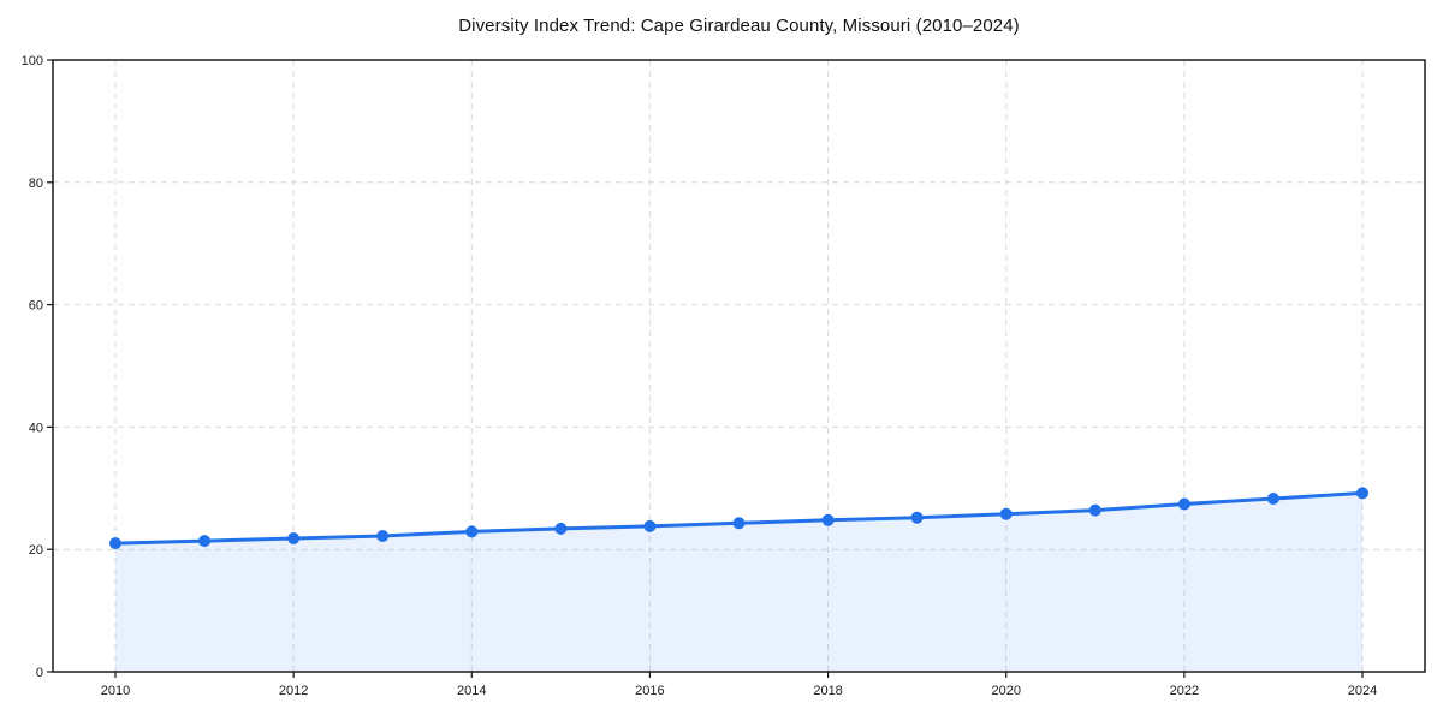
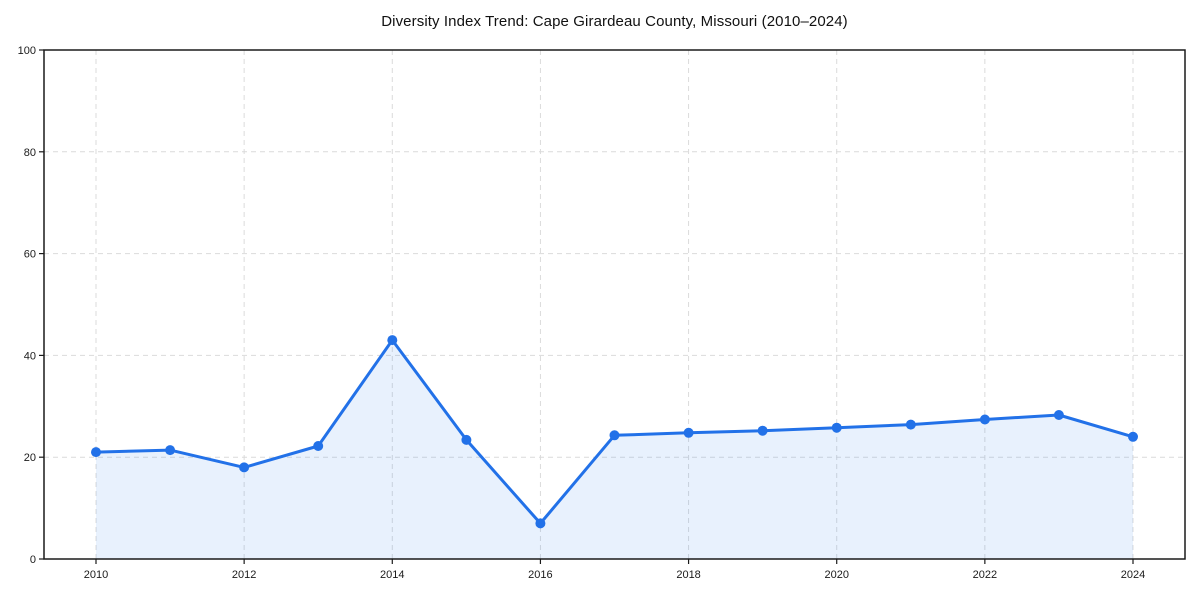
2012: 22 -> 18
2014: 23 -> 43
2016: 24 -> 7
2024: 29 -> 24
